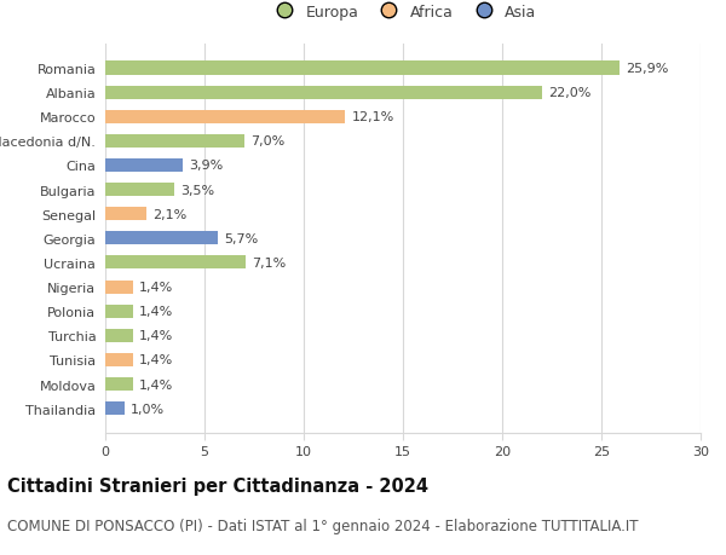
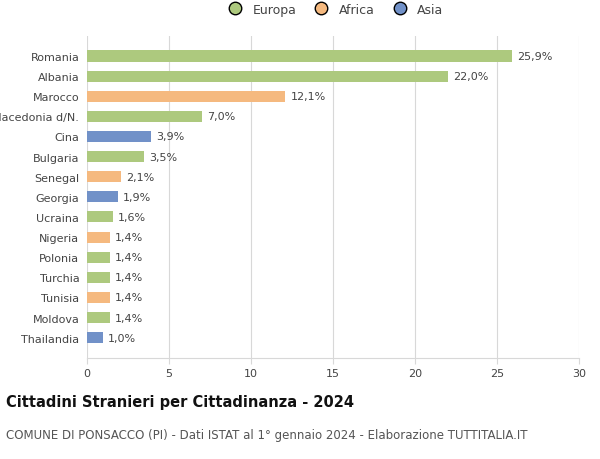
Georgia: 5,7% -> 1,9%
Ucraina: 7,1% -> 1,6%
